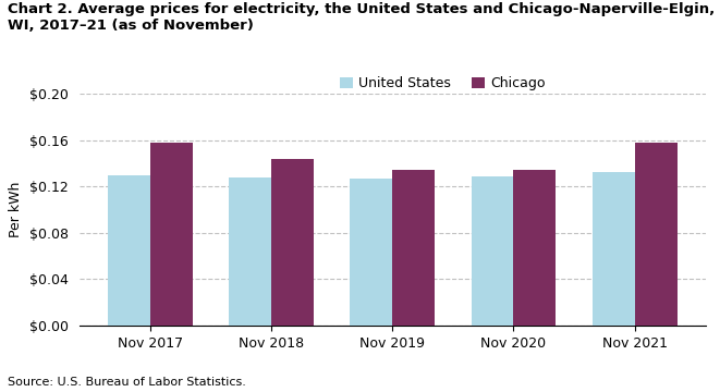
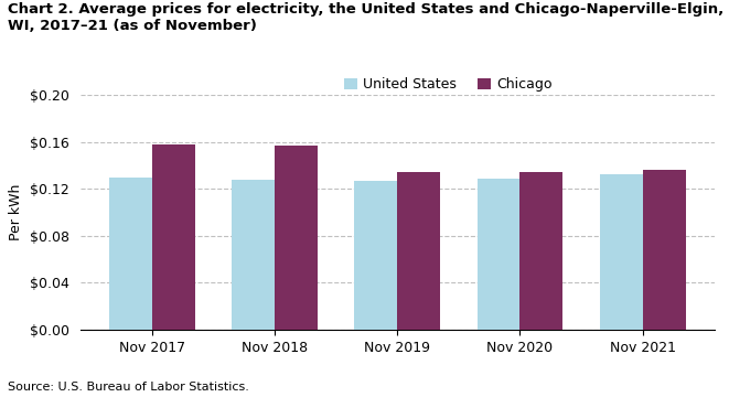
Chicago/Nov 2018: $0.144 -> $0.157
Chicago/Nov 2021: $0.158 -> $0.136
